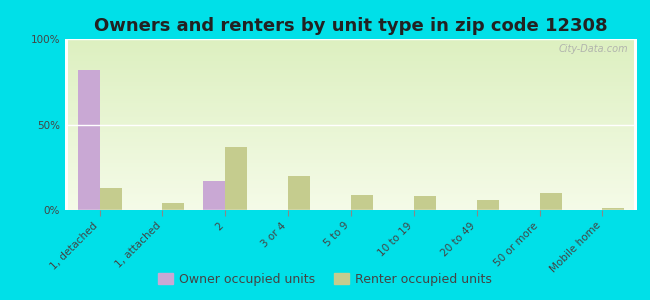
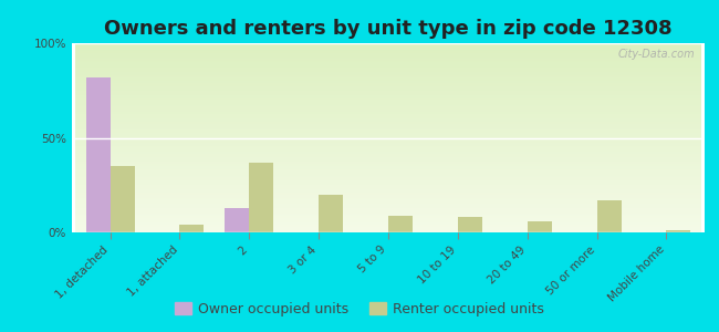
Renter occupied units/1, detached: 13% -> 35%
Owner occupied units/2: 17% -> 13%
Renter occupied units/50 or more: 10% -> 17%
